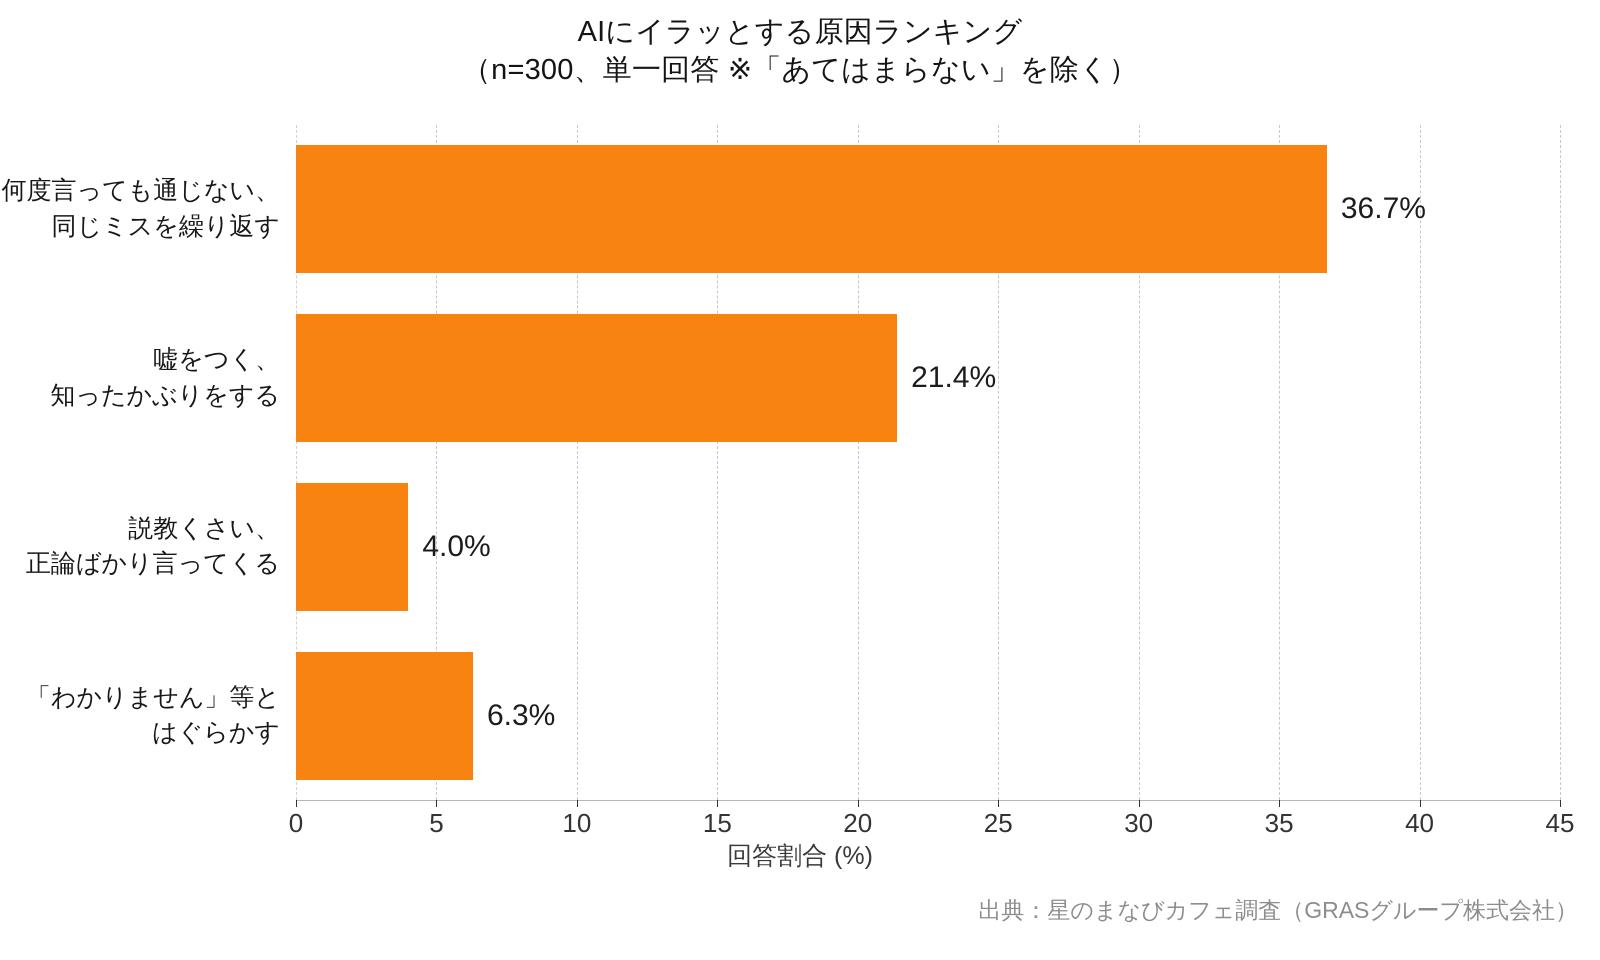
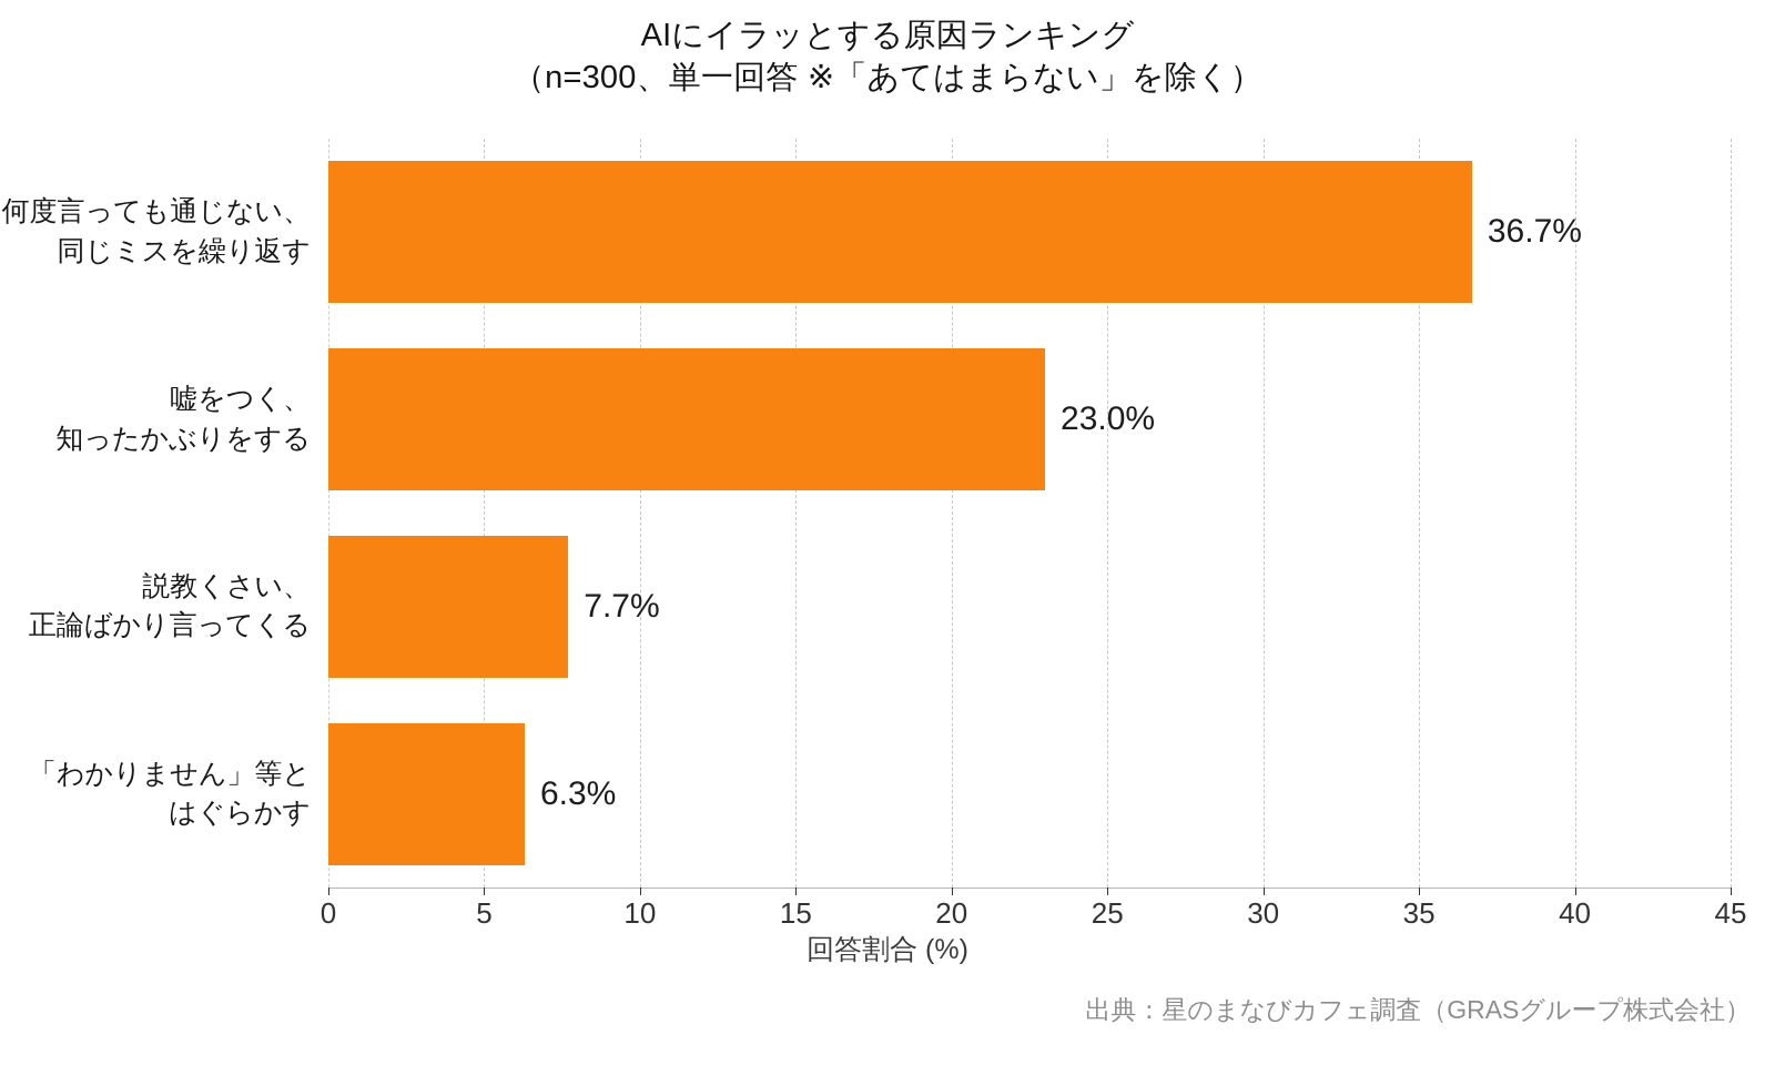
嘘をつく、 知ったかぶりをする: 21.4% -> 23.0%
説教くさい、 正論ばかり言ってくる: 4.0% -> 7.7%
